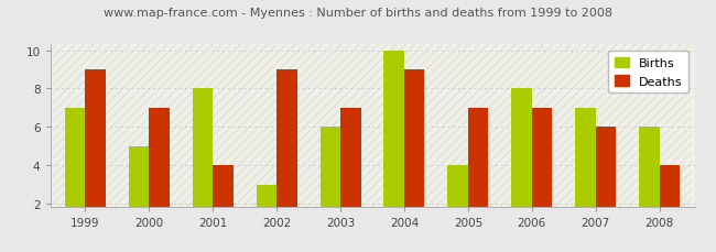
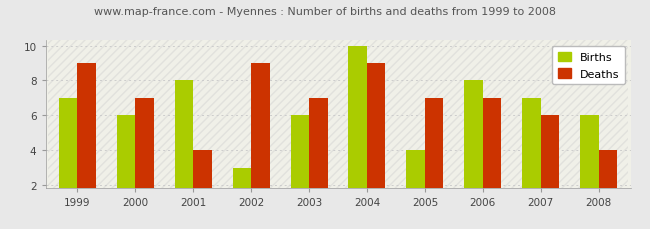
Births/2000: 5 -> 6
